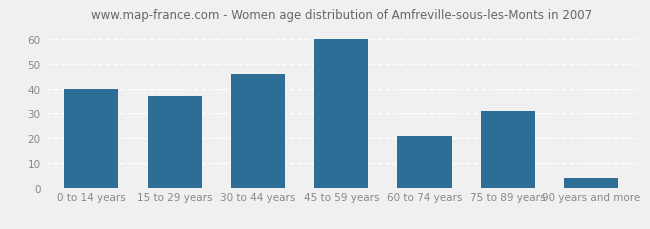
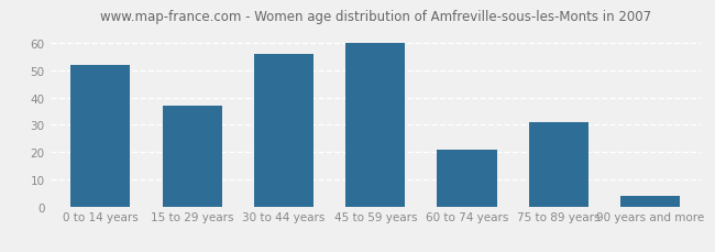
0 to 14 years: 40 -> 52
30 to 44 years: 46 -> 56
